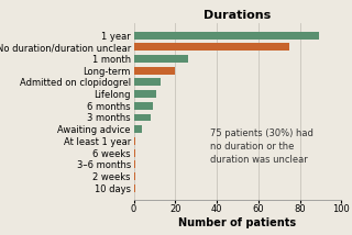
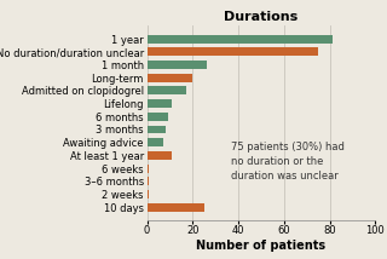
1 year: 89 -> 81
Admitted on clopidogrel: 13 -> 17
Awaiting advice: 4 -> 7
At least 1 year: 1 -> 11
10 days: 1 -> 25
